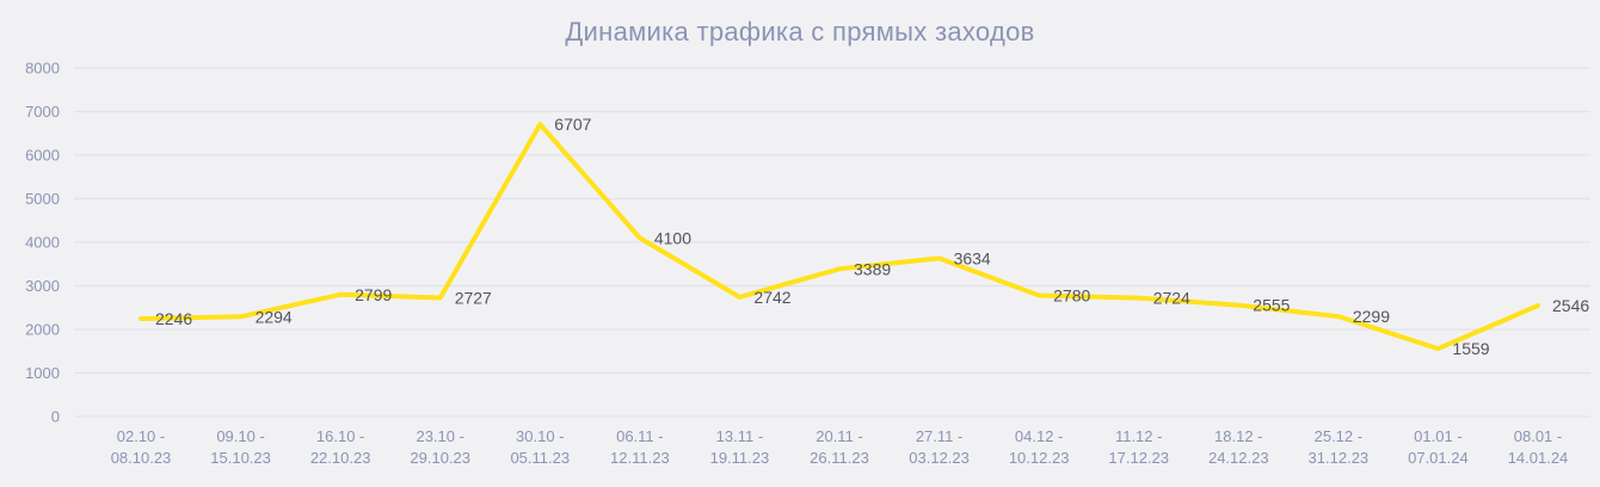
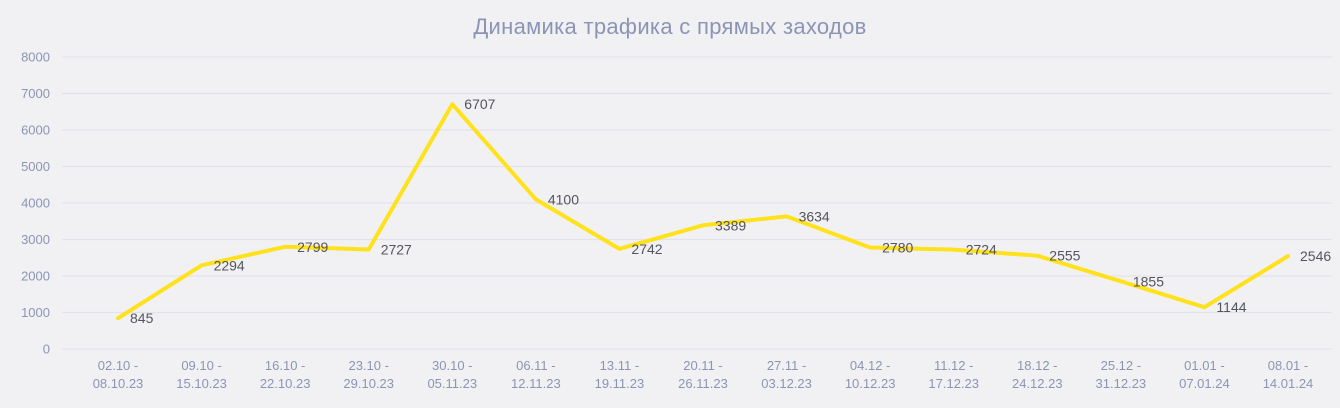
02.10 - 08.10.23: 2246 -> 845
25.12 - 31.12.23: 2299 -> 1855
01.01 - 07.01.24: 1559 -> 1144
